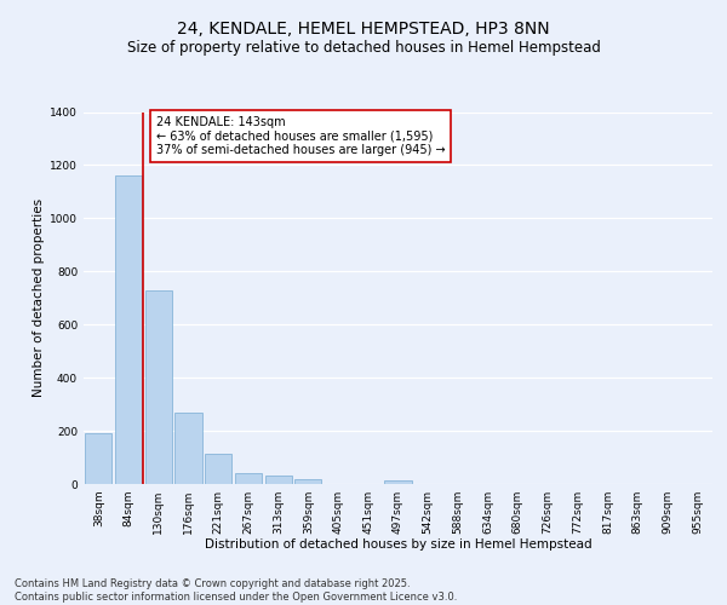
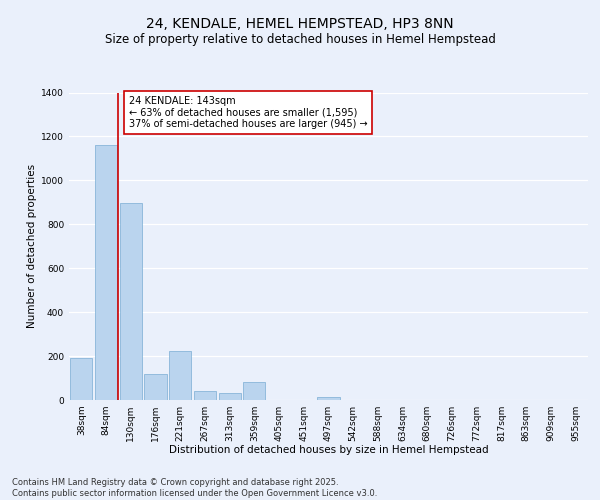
130sqm: 730 -> 895
176sqm: 270 -> 120
221sqm: 115 -> 225
359sqm: 17 -> 80
